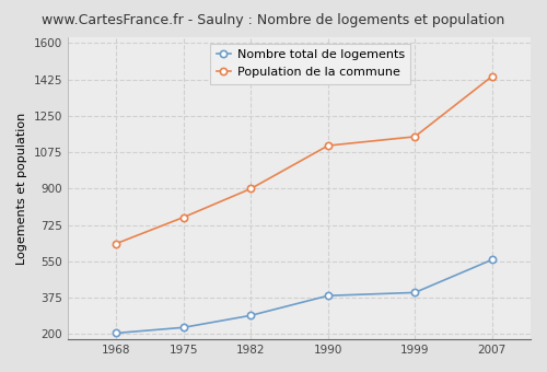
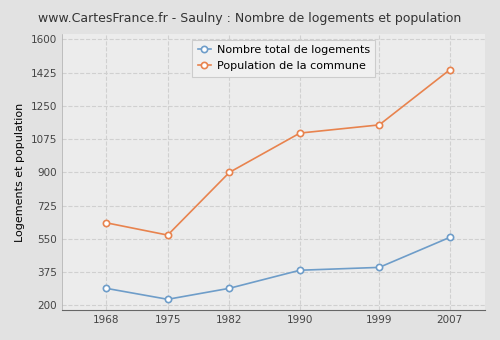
Nombre total de logements/1968: 200 -> 290
Population de la commune/1975: 760 -> 570
